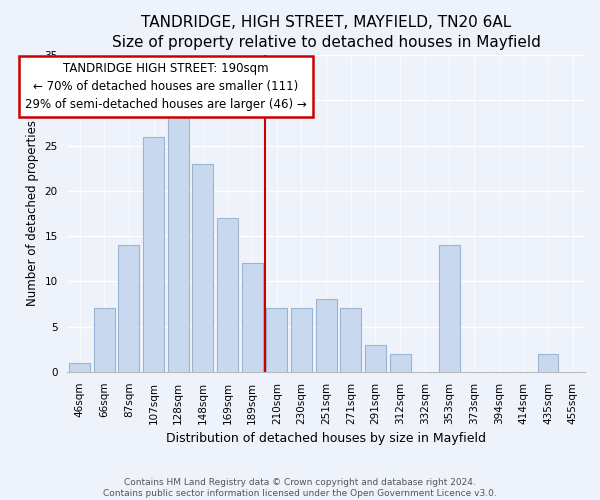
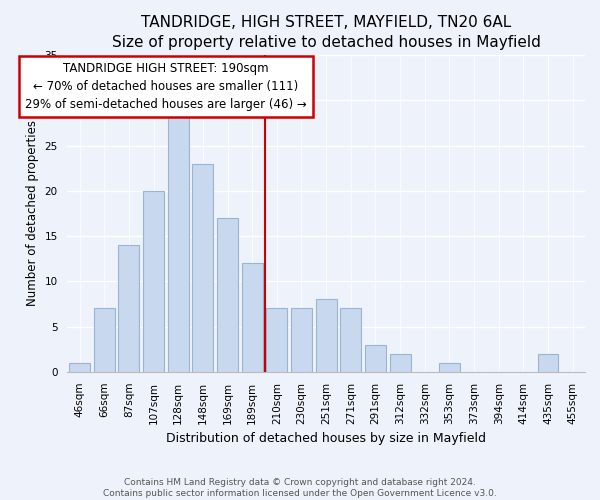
107sqm: 26 -> 20
353sqm: 14 -> 1
